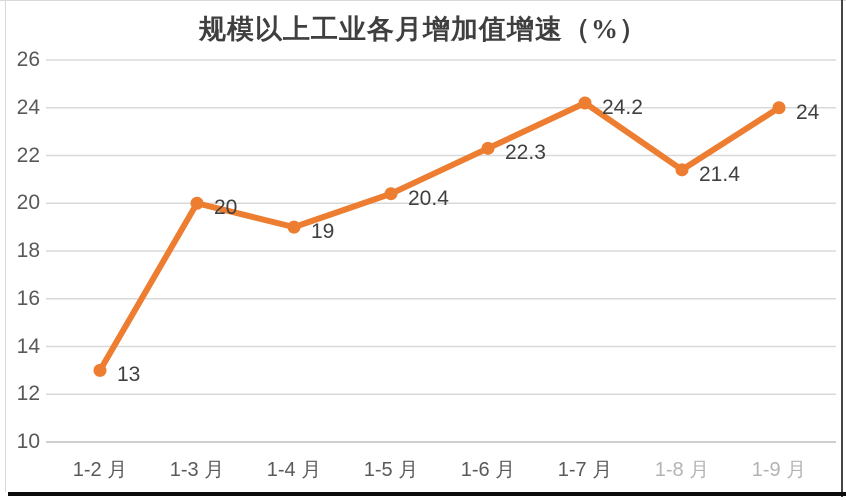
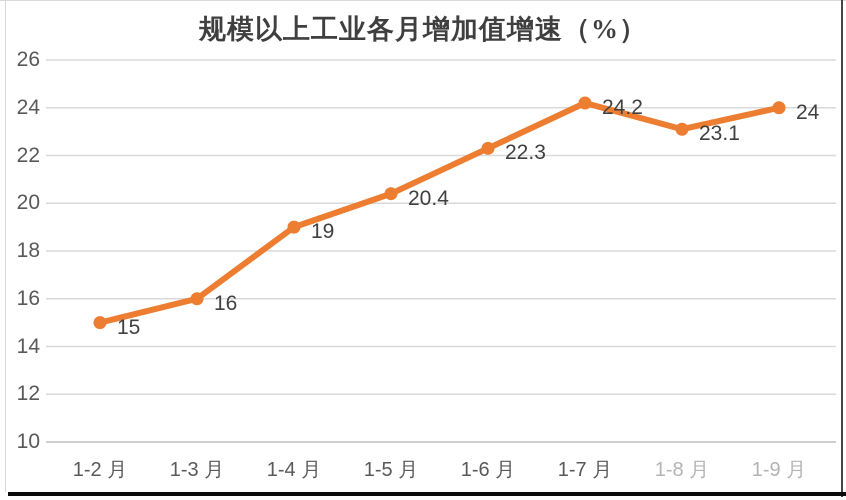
1-2 月: 13 -> 15
1-3 月: 20 -> 16
1-8 月: 21.4 -> 23.1
